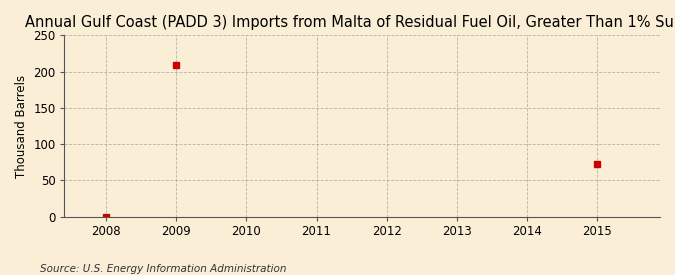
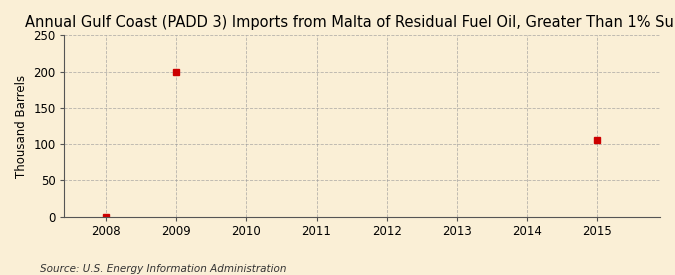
2009: 209 -> 200
2015: 72 -> 106
